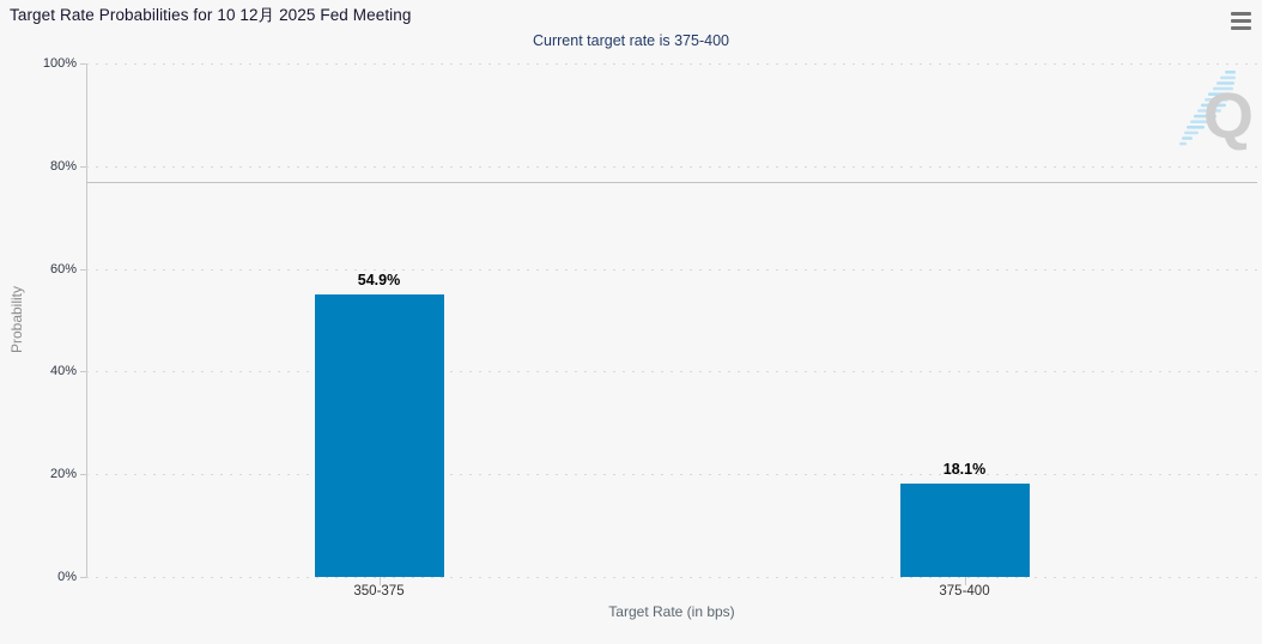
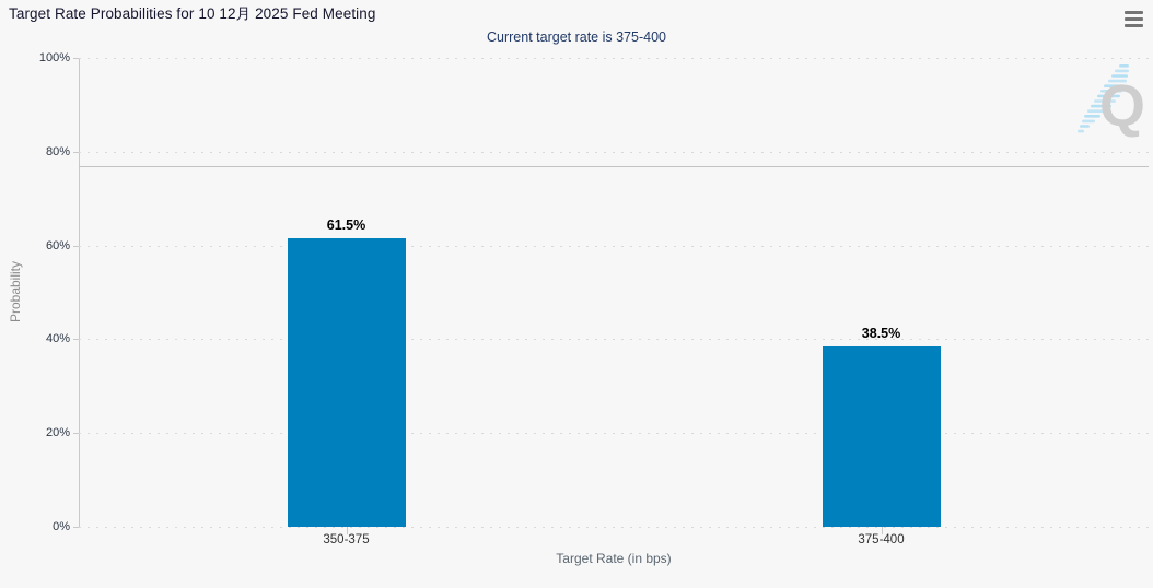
350-375: 54.9% -> 61.5%
375-400: 18.1% -> 38.5%
